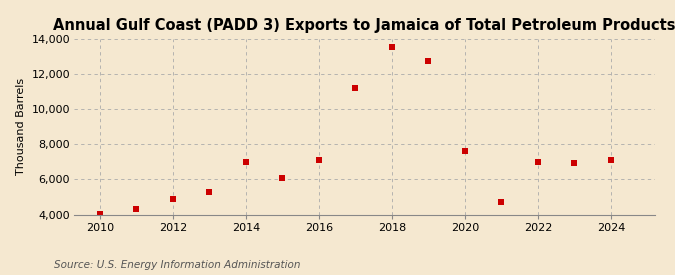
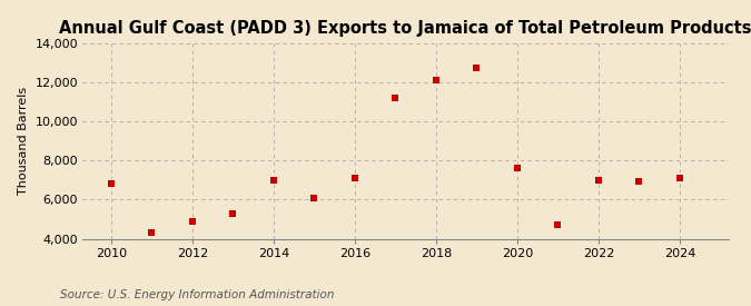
2010: 4,000 -> 6,800
2018: 13,500 -> 12,100
